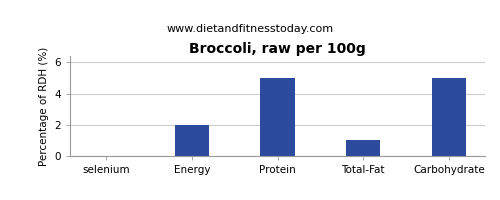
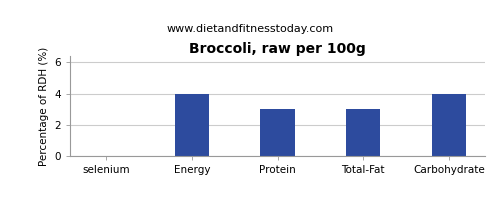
Energy: 2 -> 4
Protein: 5 -> 3
Total-Fat: 1 -> 3
Carbohydrate: 5 -> 4
